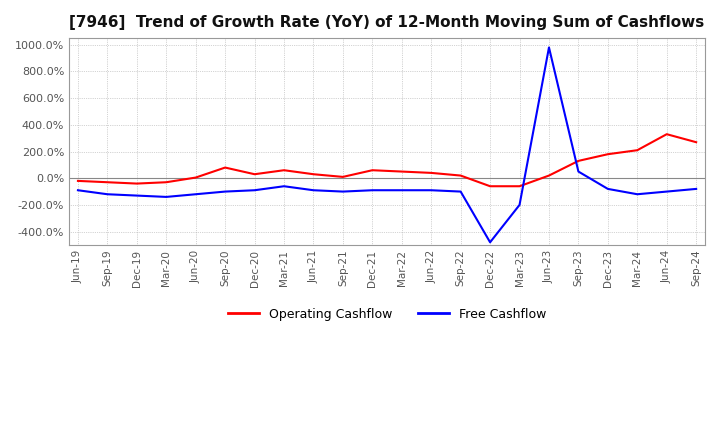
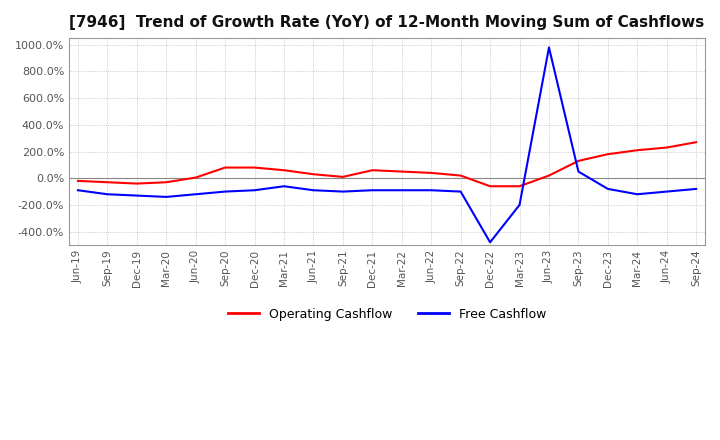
Operating Cashflow/Dec-20: 30% -> 80%
Operating Cashflow/Jun-24: 330% -> 230%
